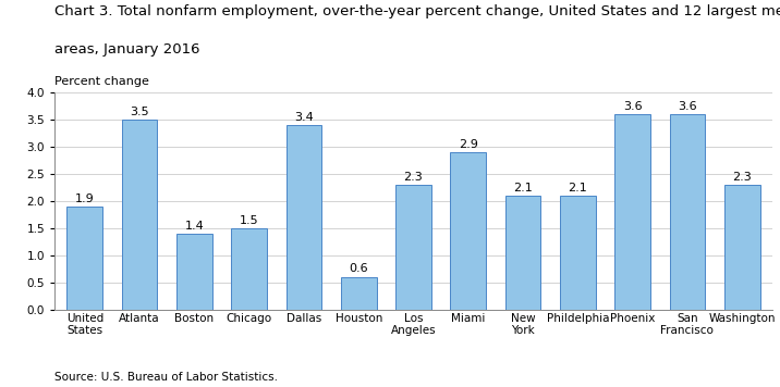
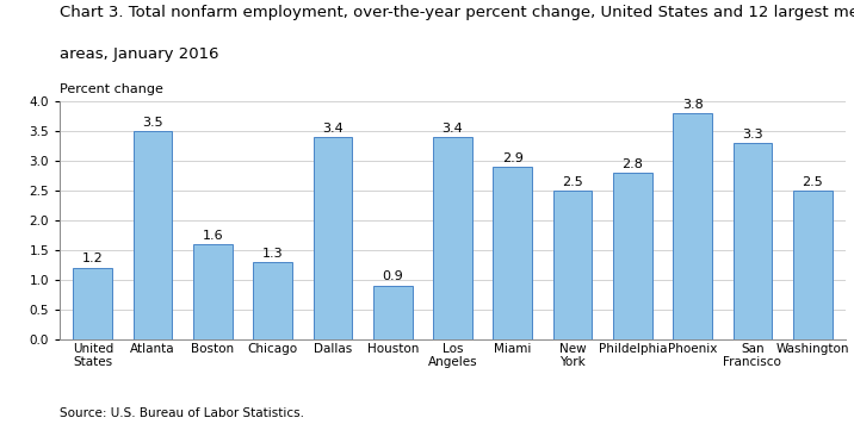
United States: 1.9 -> 1.2
Boston: 1.4 -> 1.6
Chicago: 1.5 -> 1.3
Houston: 0.6 -> 0.9
Los Angeles: 2.3 -> 3.4
New York: 2.1 -> 2.5
Phildelphia: 2.1 -> 2.8
Phoenix: 3.6 -> 3.8
San Francisco: 3.6 -> 3.3
Washington: 2.3 -> 2.5
